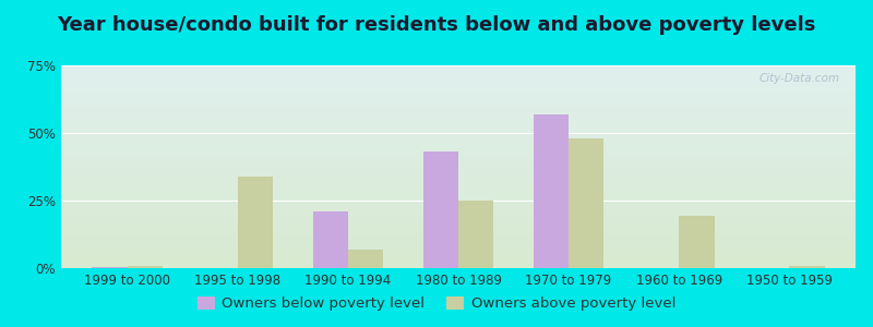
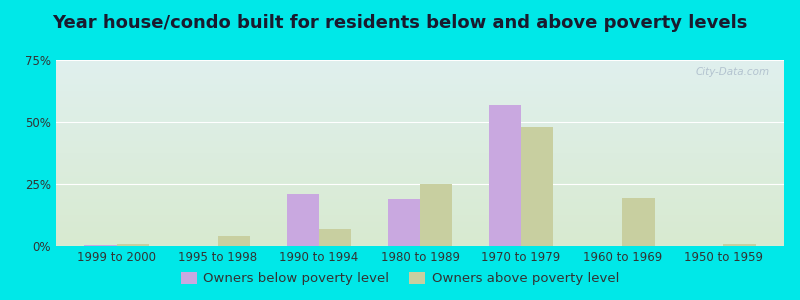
Owners above poverty level/1995 to 1998: 34.0% -> 4.0%
Owners below poverty level/1980 to 1989: 43.0% -> 19.0%
